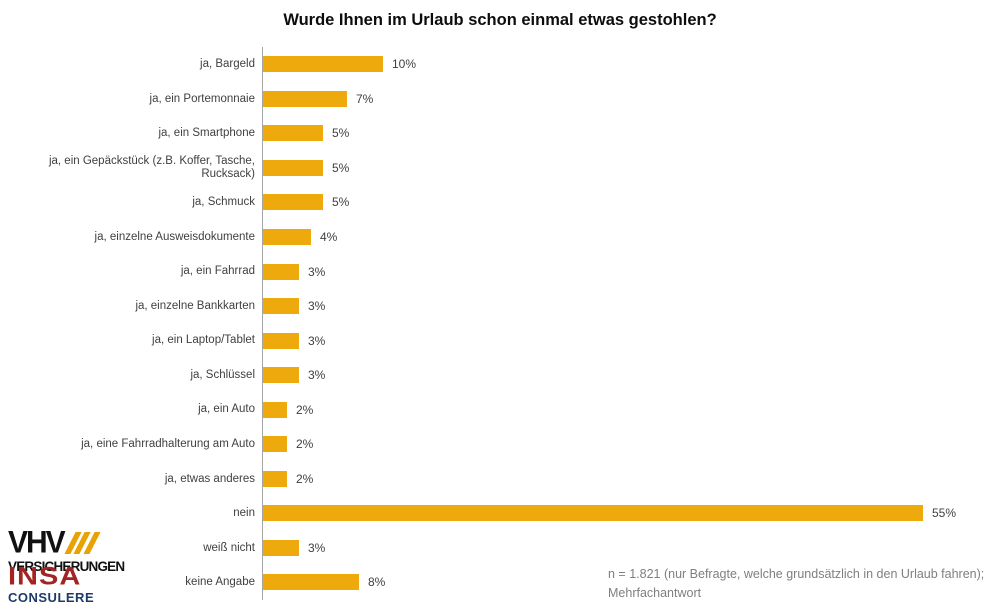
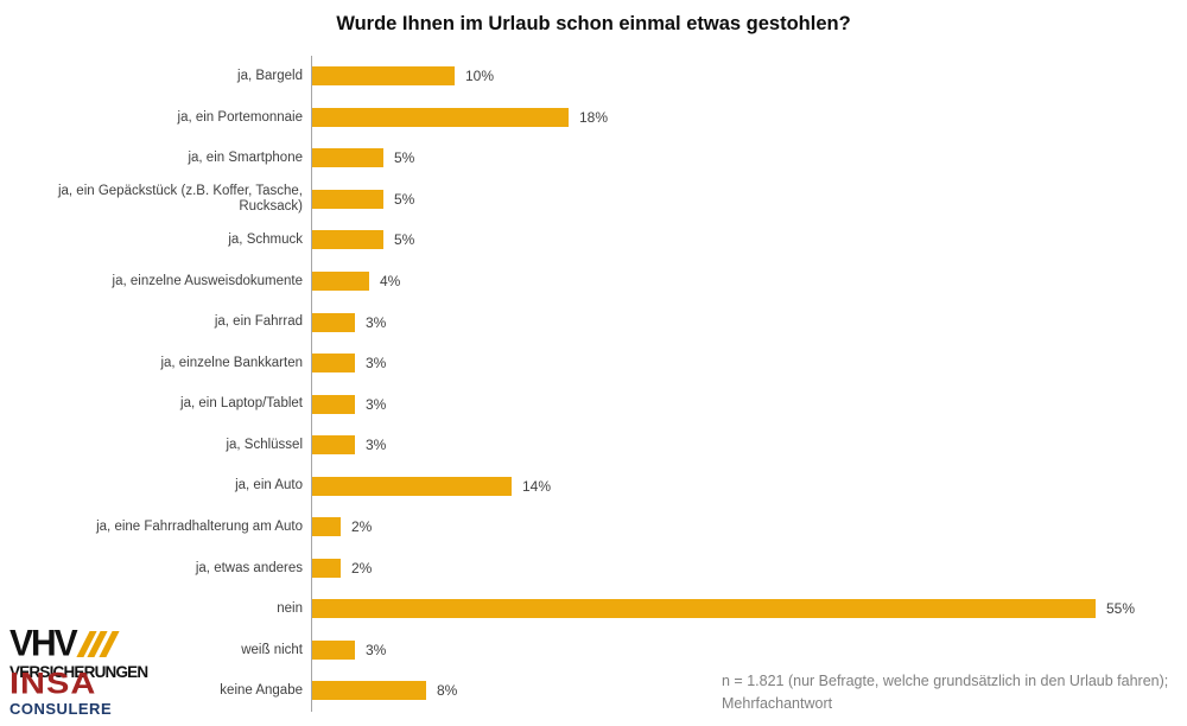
ja, ein Portemonnaie: 7% -> 18%
ja, ein Auto: 2% -> 14%
